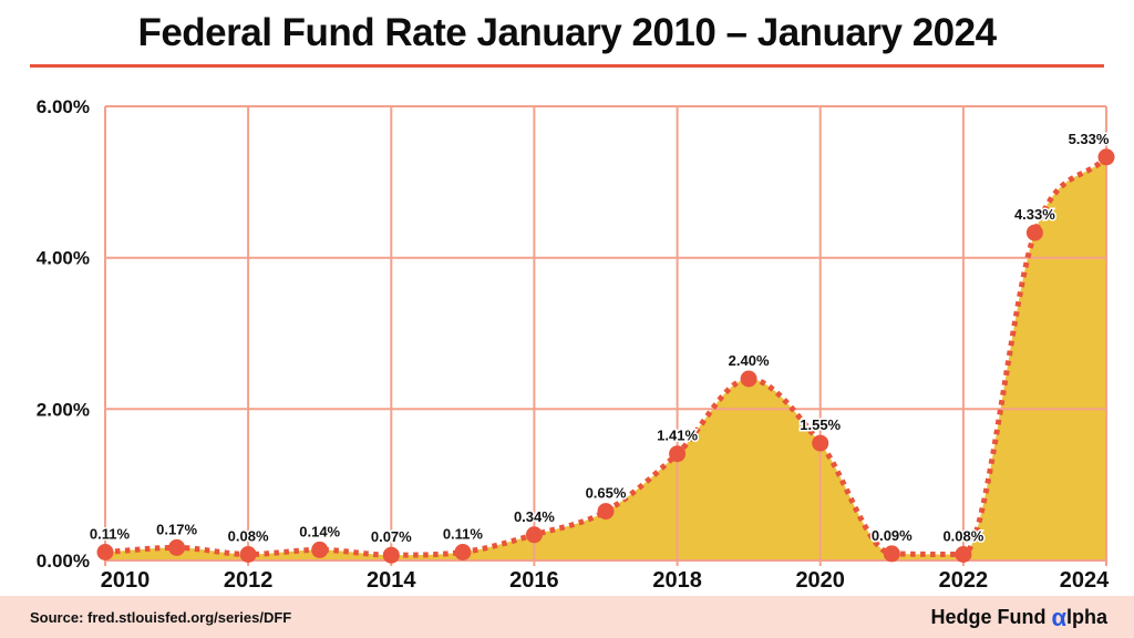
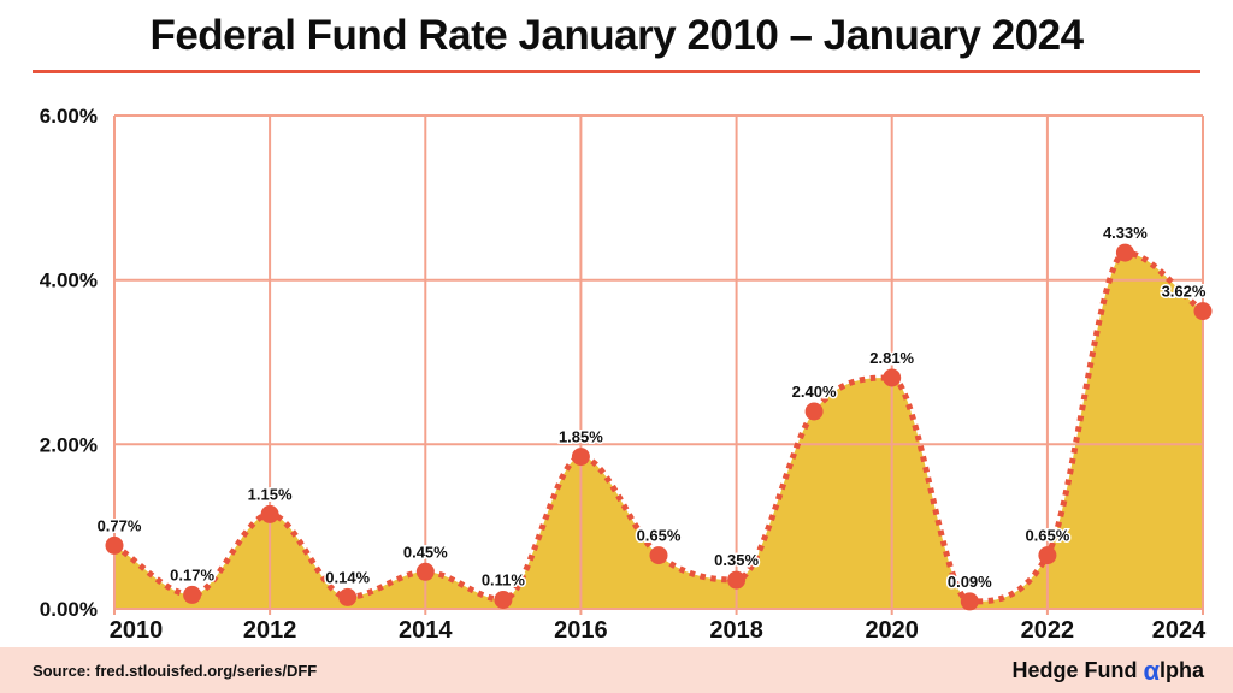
2010: 0.11% -> 0.77%
2012: 0.08% -> 1.15%
2014: 0.07% -> 0.45%
2016: 0.34% -> 1.85%
2018: 1.41% -> 0.35%
2020: 1.55% -> 2.81%
2022: 0.08% -> 0.65%
2024: 5.33% -> 3.62%
